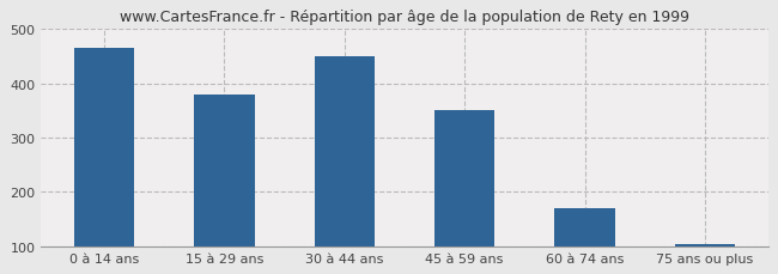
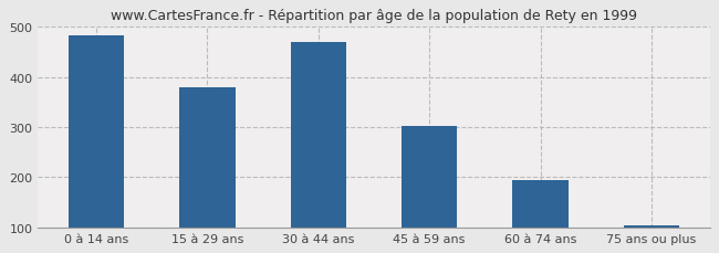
0 à 14 ans: 465 -> 483
30 à 44 ans: 450 -> 469
45 à 59 ans: 350 -> 303
60 à 74 ans: 170 -> 195
